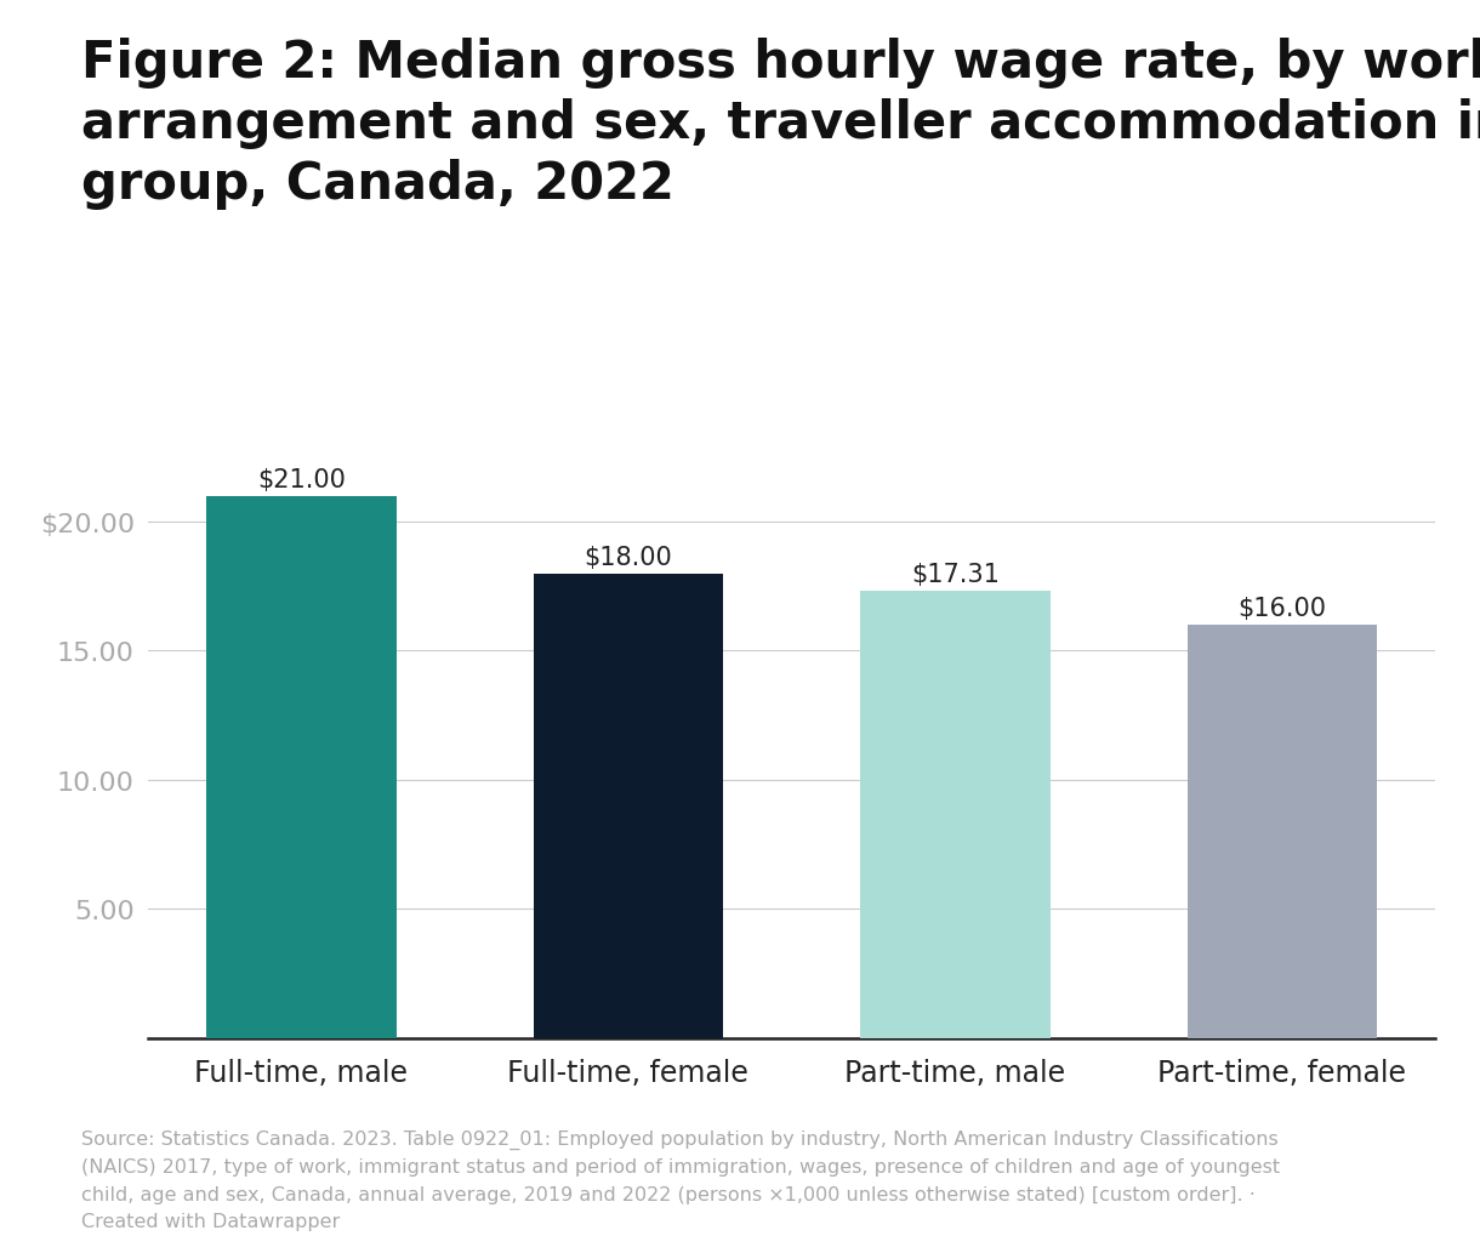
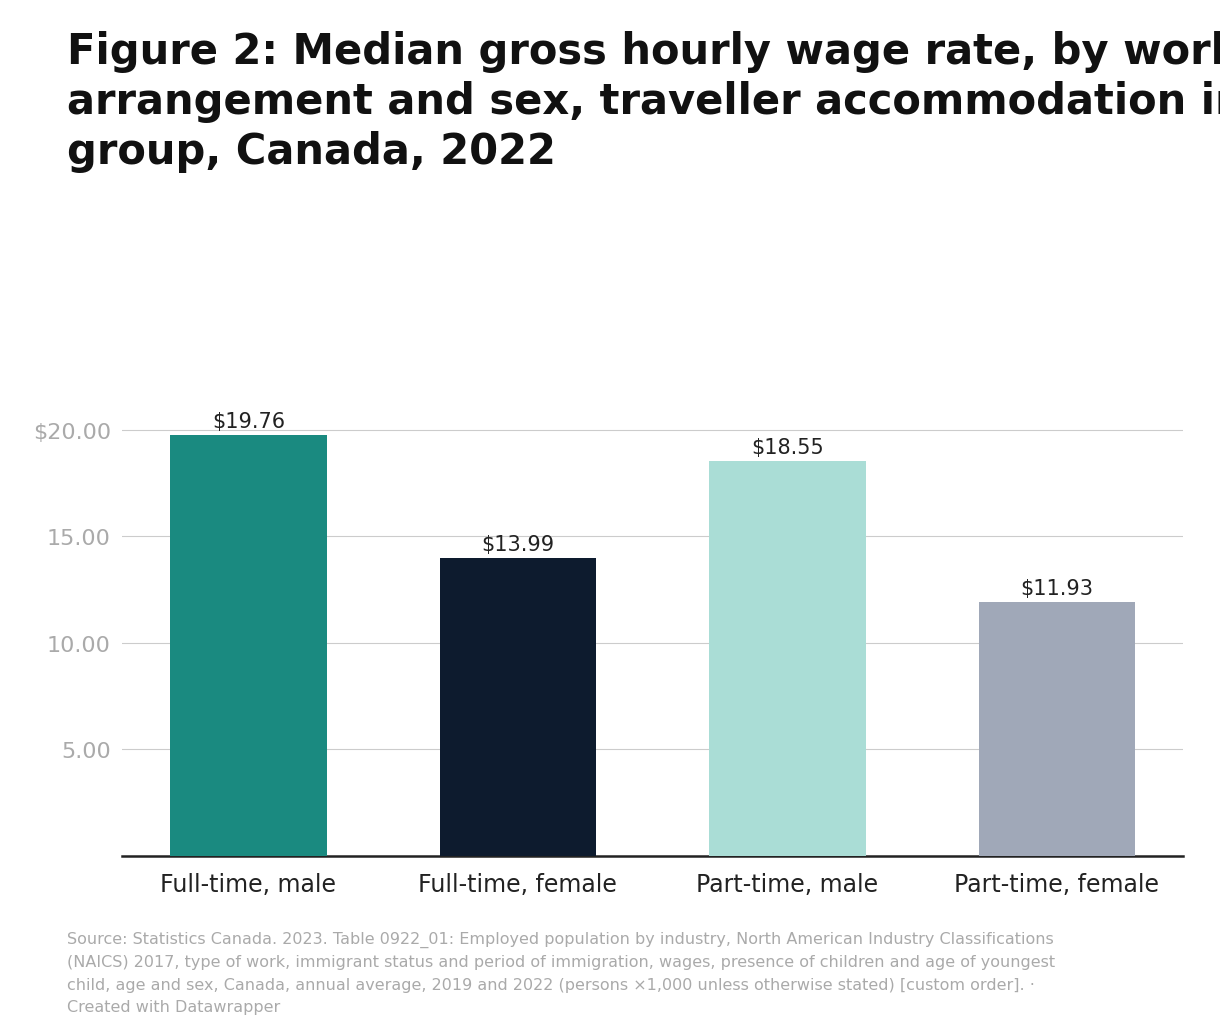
Full-time, male: $21.00 -> $19.76
Full-time, female: $18.00 -> $13.99
Part-time, male: $17.31 -> $18.55
Part-time, female: $16.00 -> $11.93
